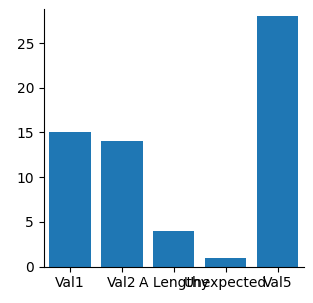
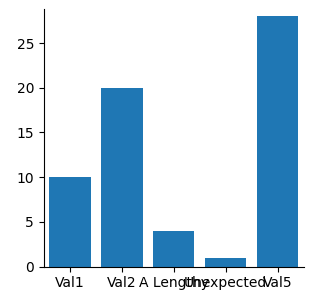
Val1: 15 -> 10
Val2: 14 -> 20
